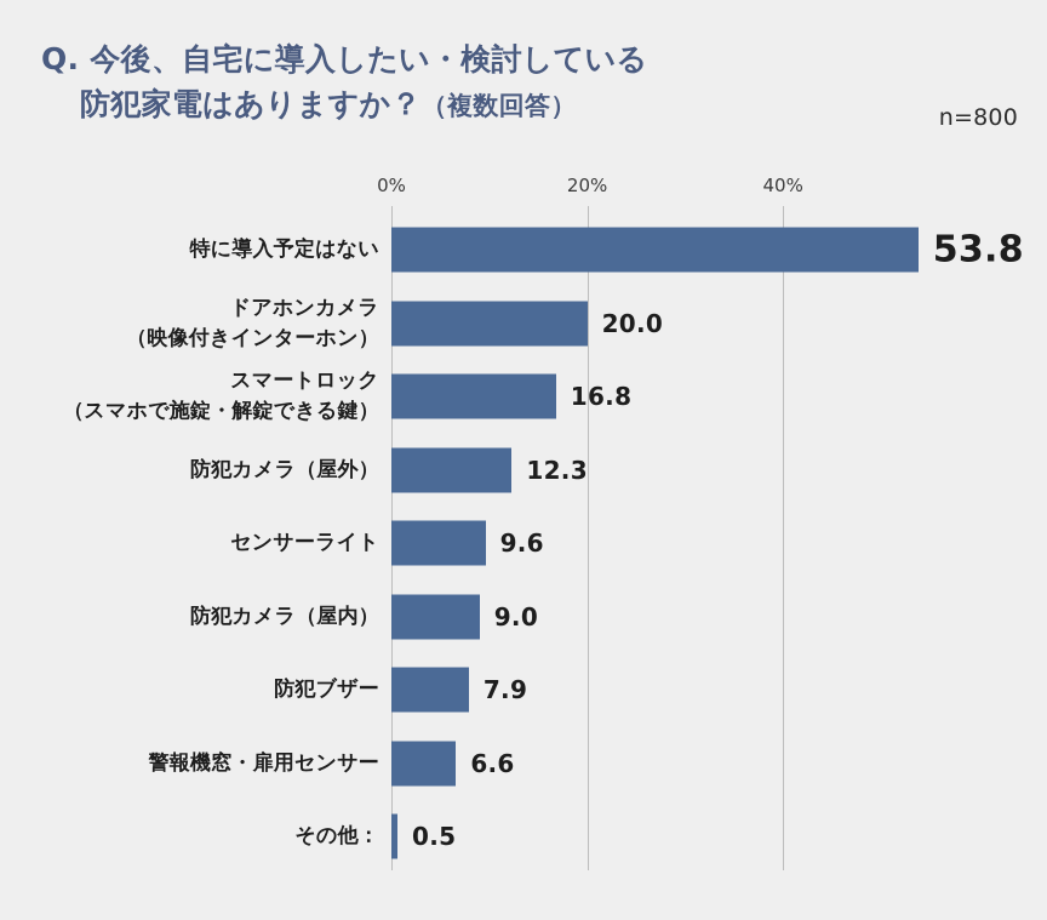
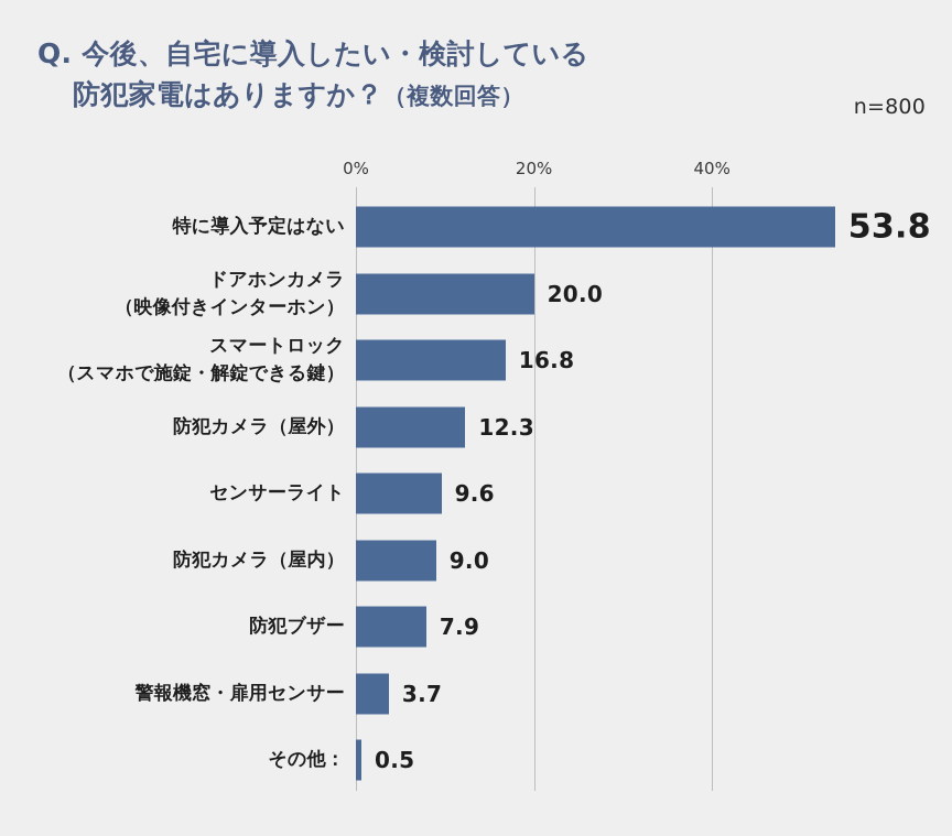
警報機窓・扉用センサー: 6.6 -> 3.7
